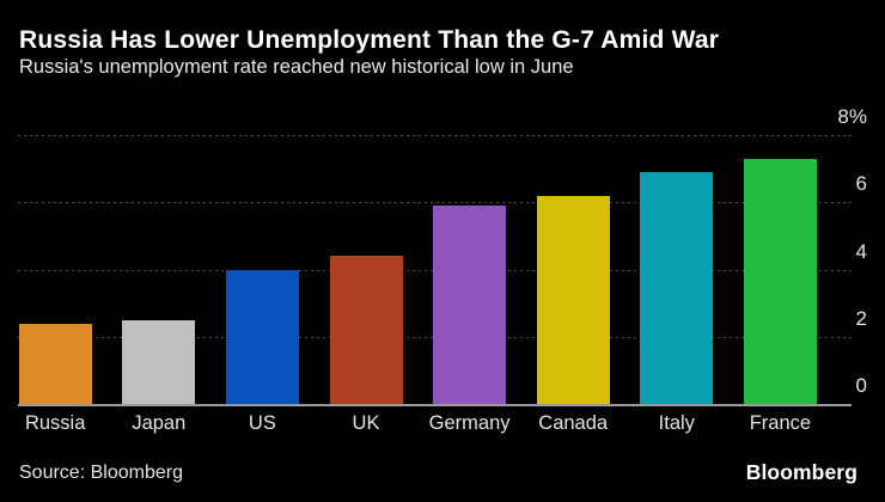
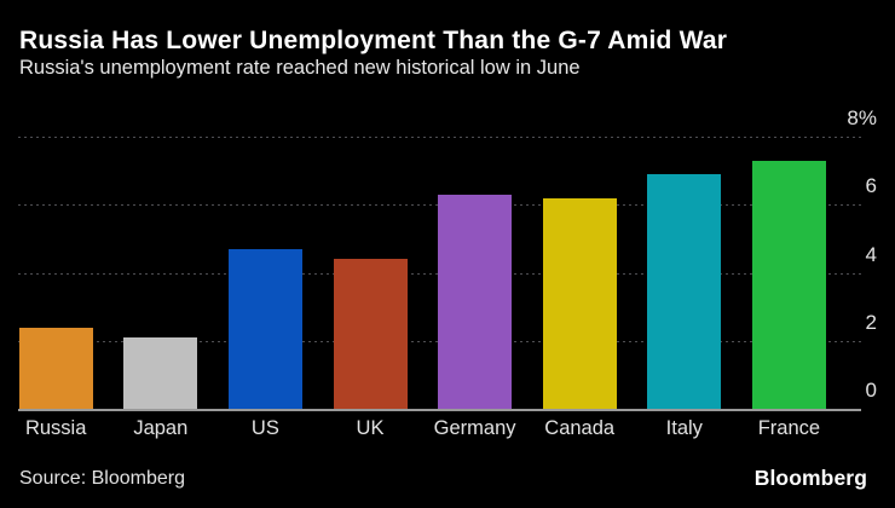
Japan: 2.5% -> 2.1%
US: 4.0% -> 4.7%
Germany: 5.9% -> 6.3%
